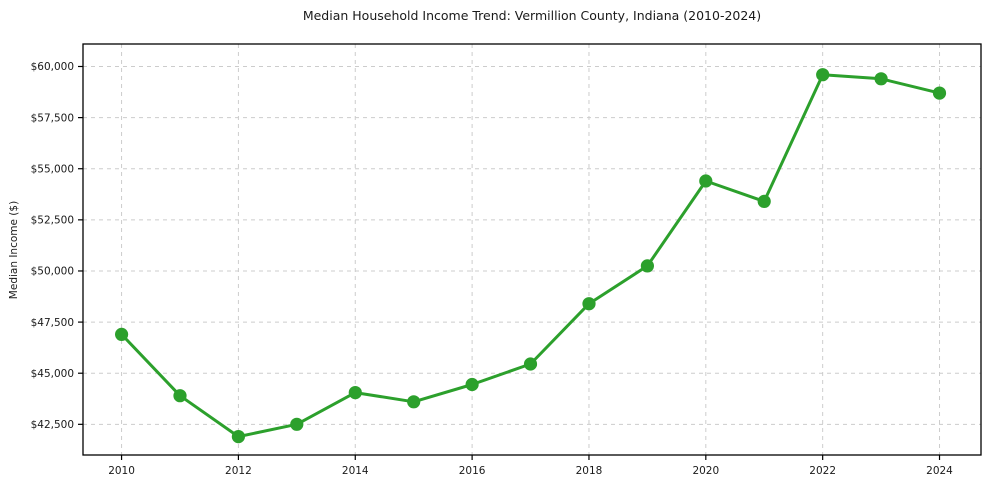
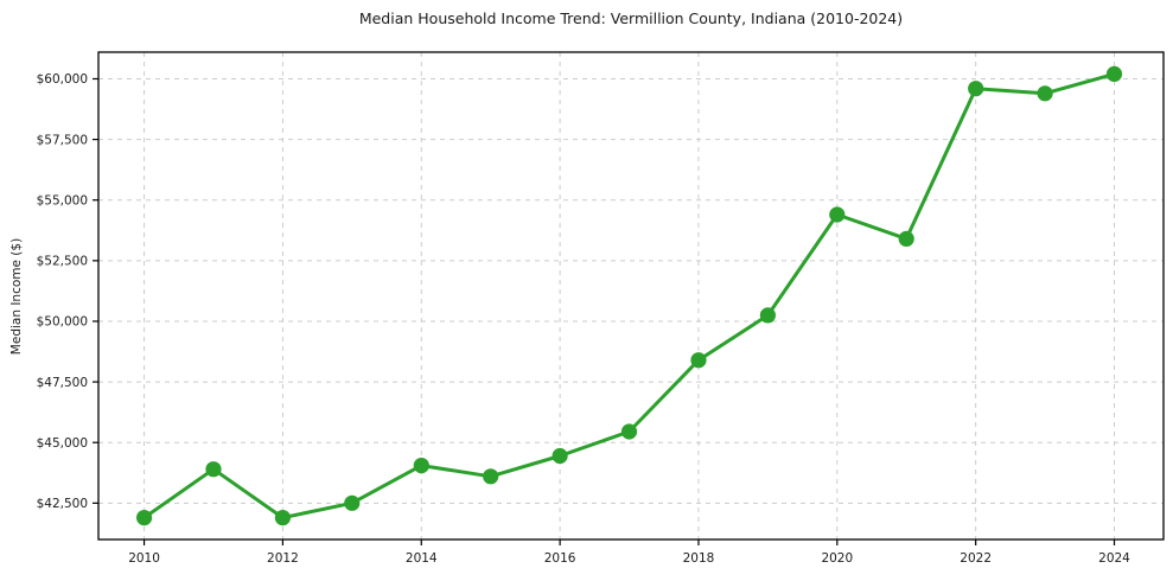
2010: $46900 -> $41900
2024: $58700 -> $60200
